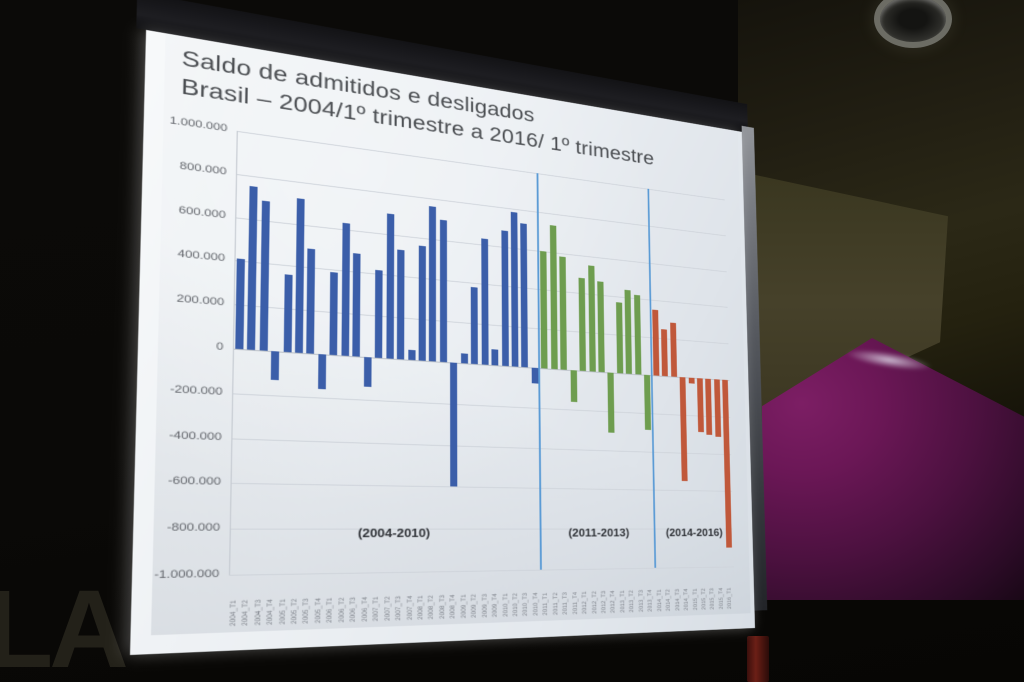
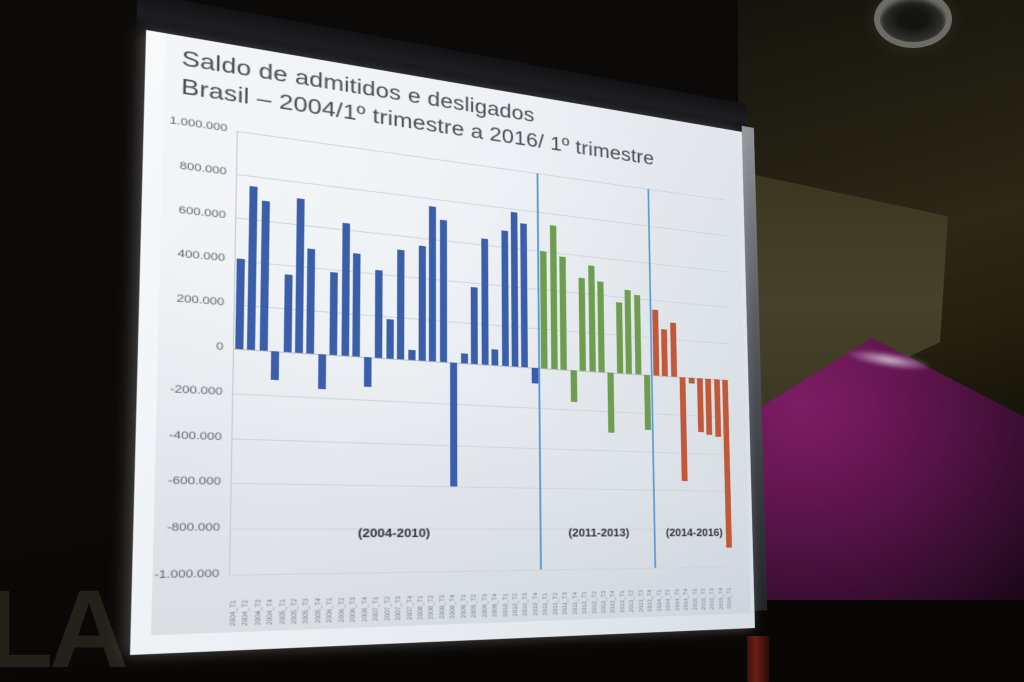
2007_T2: 700000 -> 190000
